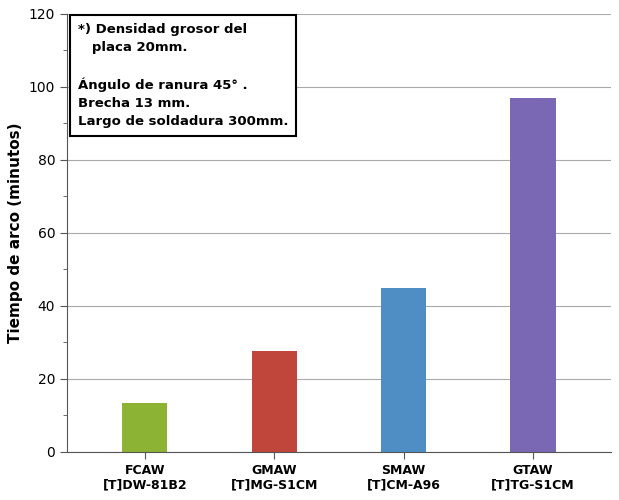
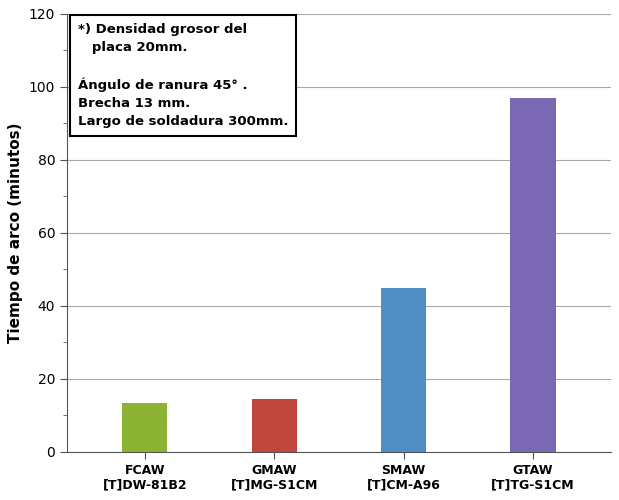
GMAW [T]MG-S1CM: 27.5 -> 14.5
